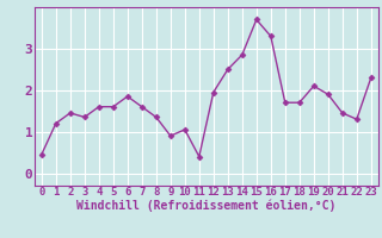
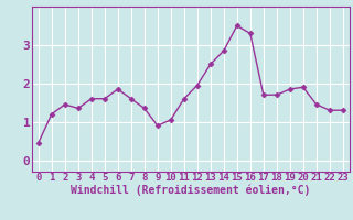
11: 0.40 -> 1.60
15: 3.70 -> 3.50
19: 2.10 -> 1.85
23: 2.30 -> 1.30
